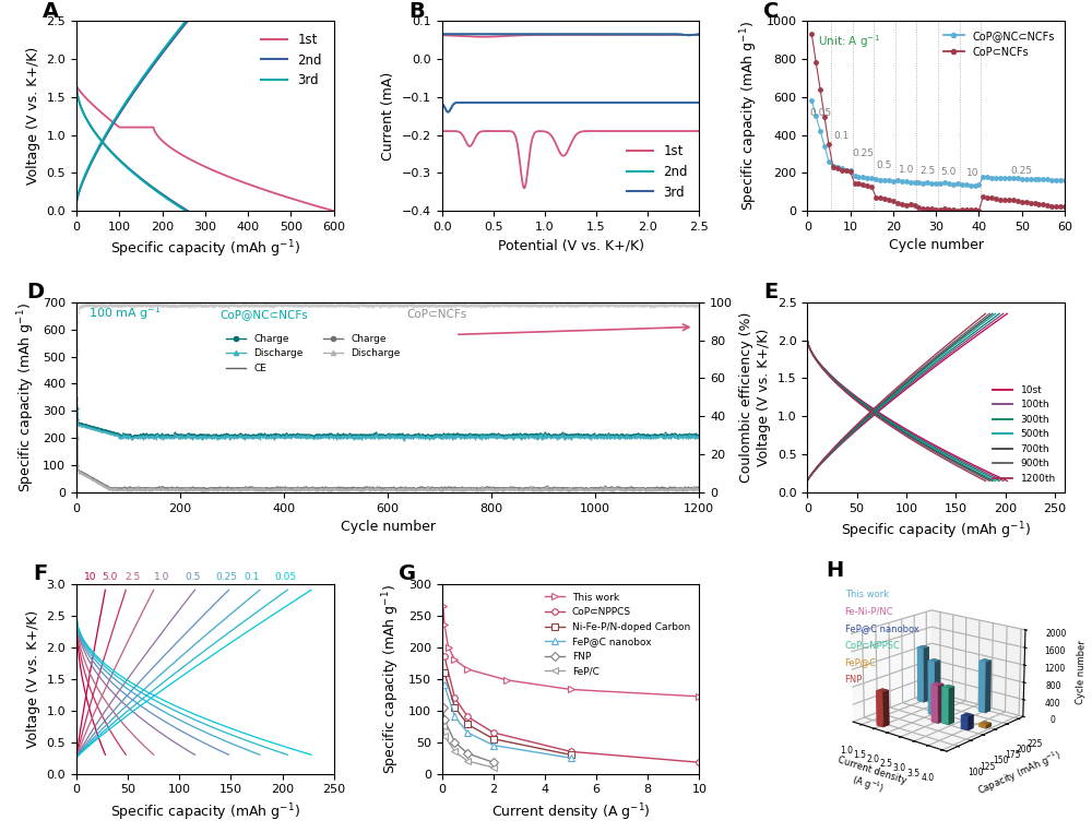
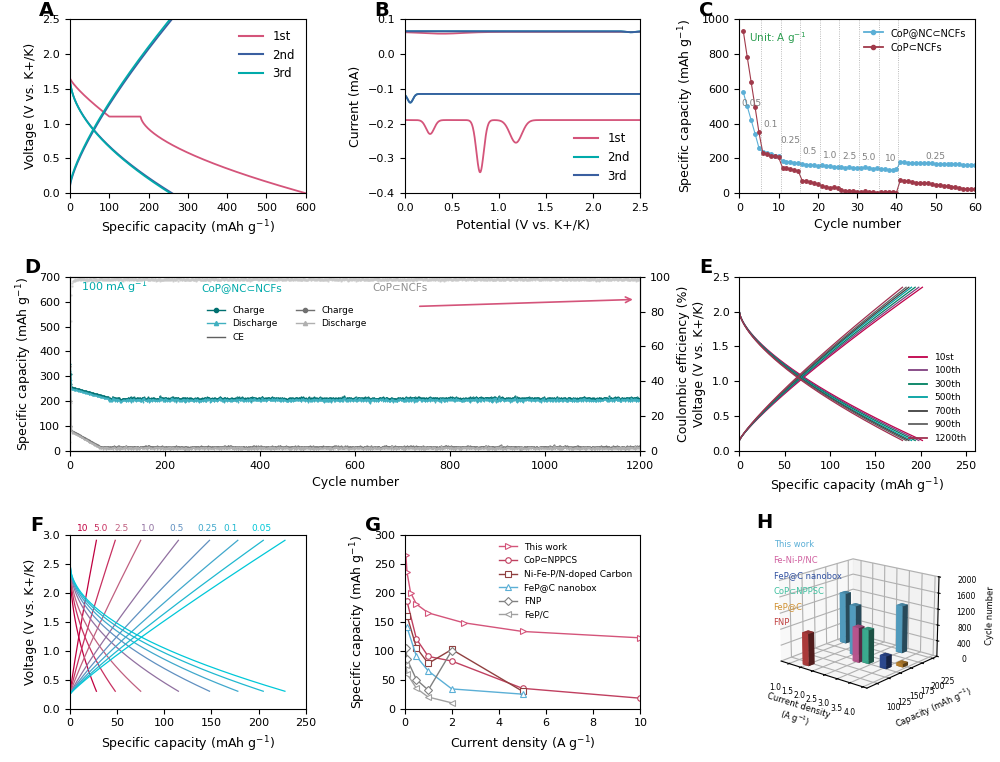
CoP⊂NPPCS/2: 65 -> 82
Ni-Fe-P/N-doped Carbon/2: 55 -> 102
FeP@C nanobox/2: 45 -> 34
FNP/2: 18 -> 100
